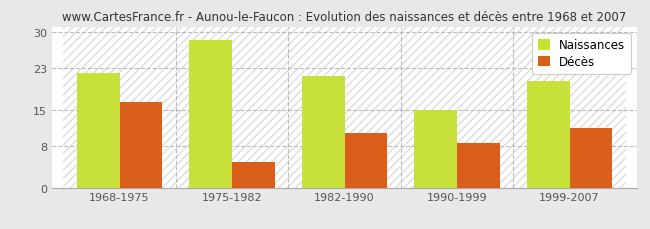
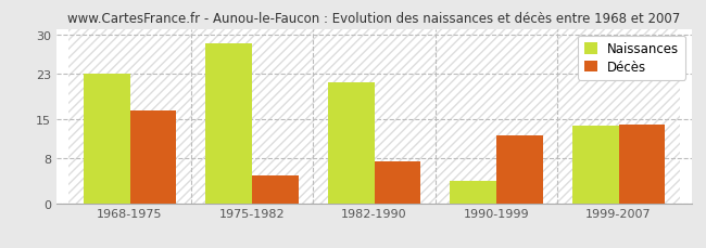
Naissances/1968-1975: 22.0 -> 23.0
Décès/1982-1990: 10.5 -> 7.4
Naissances/1990-1999: 15.0 -> 4.0
Décès/1990-1999: 8.5 -> 12.0
Naissances/1999-2007: 20.5 -> 13.8
Décès/1999-2007: 11.5 -> 14.0
